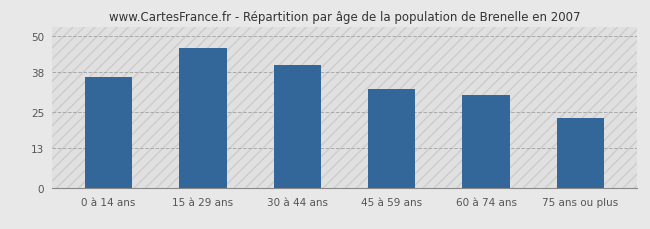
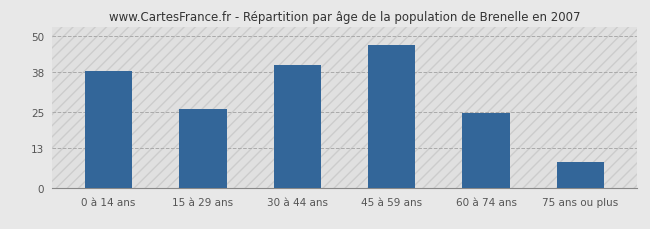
0 à 14 ans: 36.5 -> 38.5
15 à 29 ans: 46.0 -> 26.0
45 à 59 ans: 32.5 -> 47.0
60 à 74 ans: 30.5 -> 24.5
75 ans ou plus: 23.0 -> 8.5
